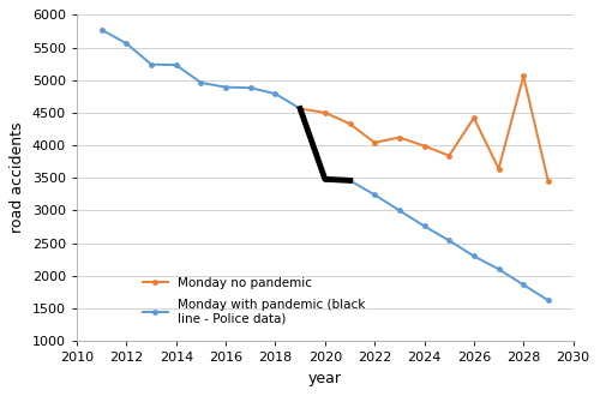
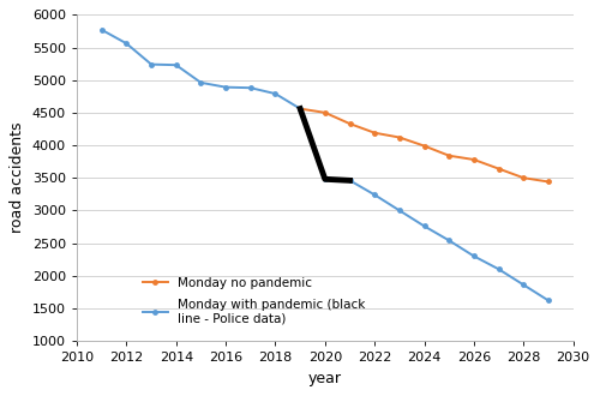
Monday no pandemic/2022: 4040 -> 4190
Monday no pandemic/2026: 4420 -> 3780
Monday no pandemic/2028: 5060 -> 3500
